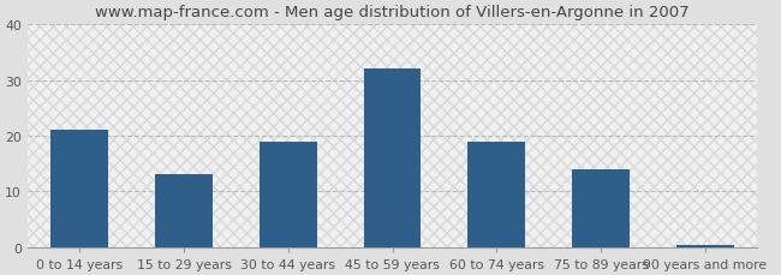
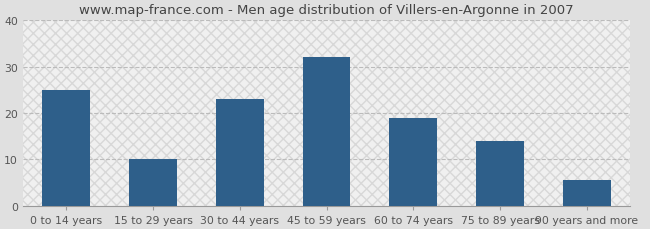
0 to 14 years: 21.0 -> 25.0
15 to 29 years: 13.0 -> 10.0
30 to 44 years: 19.0 -> 23.0
90 years and more: 0.4 -> 5.5
